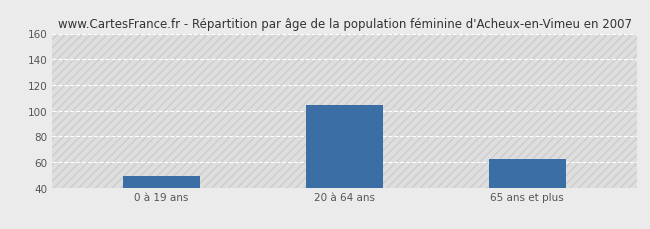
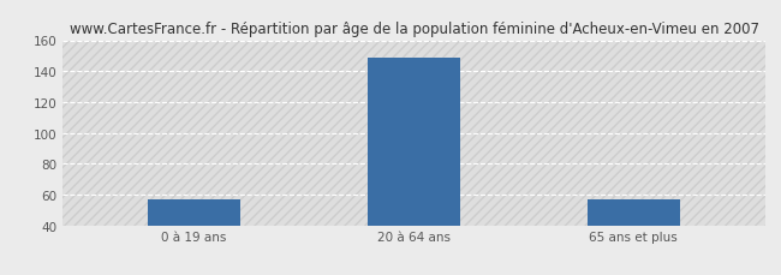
0 à 19 ans: 49 -> 57
20 à 64 ans: 104 -> 149
65 ans et plus: 62 -> 57
